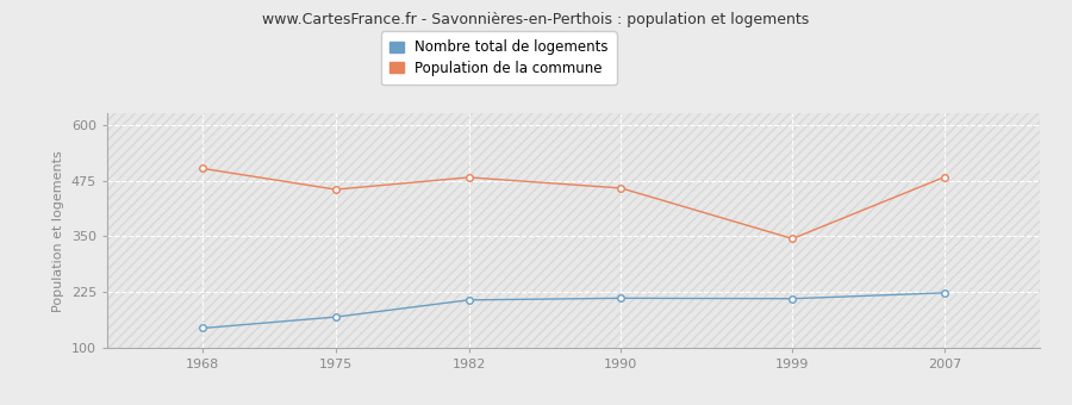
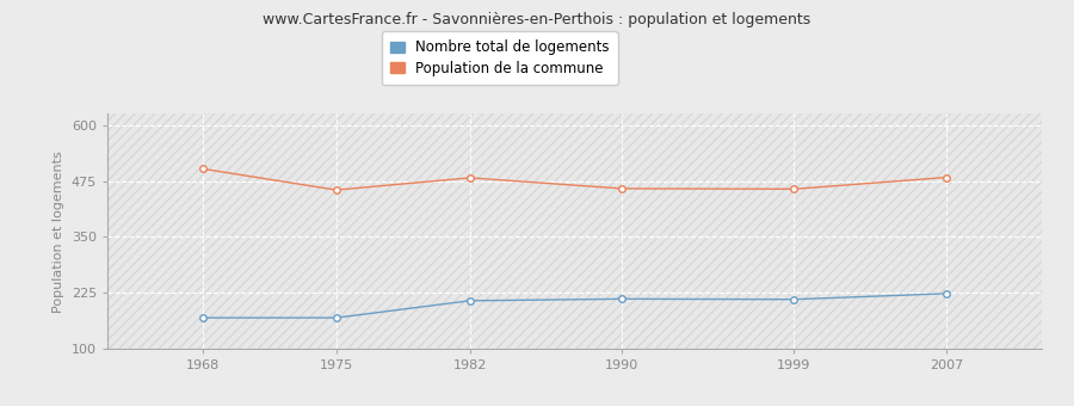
Nombre total de logements/1968: 145 -> 170
Population de la commune/1999: 345 -> 457
